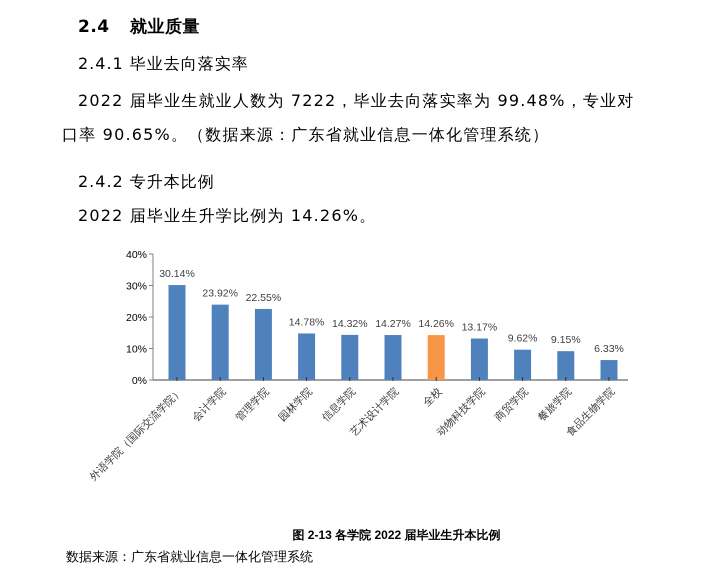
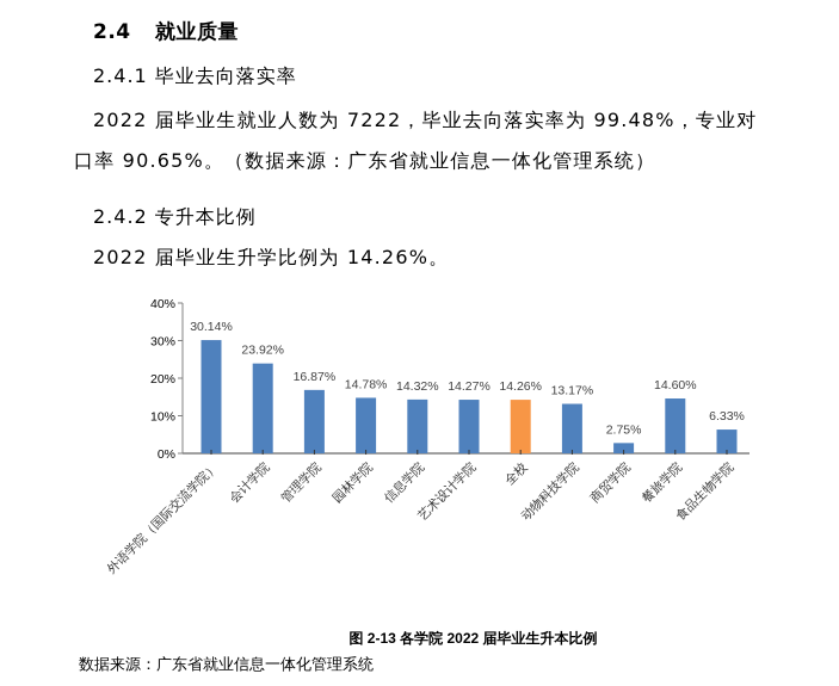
管理学院: 22.55% -> 16.87%
商贸学院: 9.62% -> 2.75%
餐旅学院: 9.15% -> 14.60%
